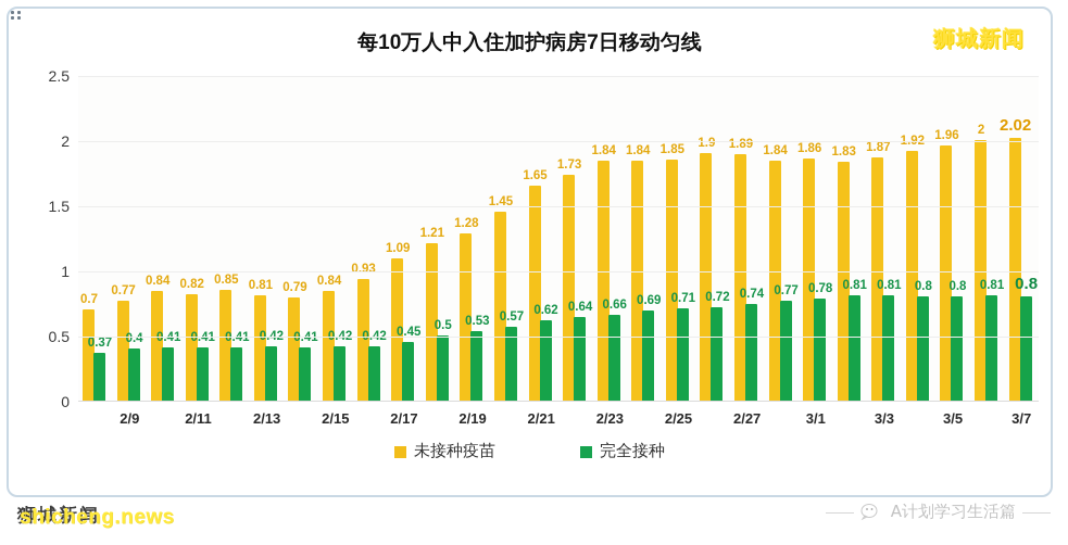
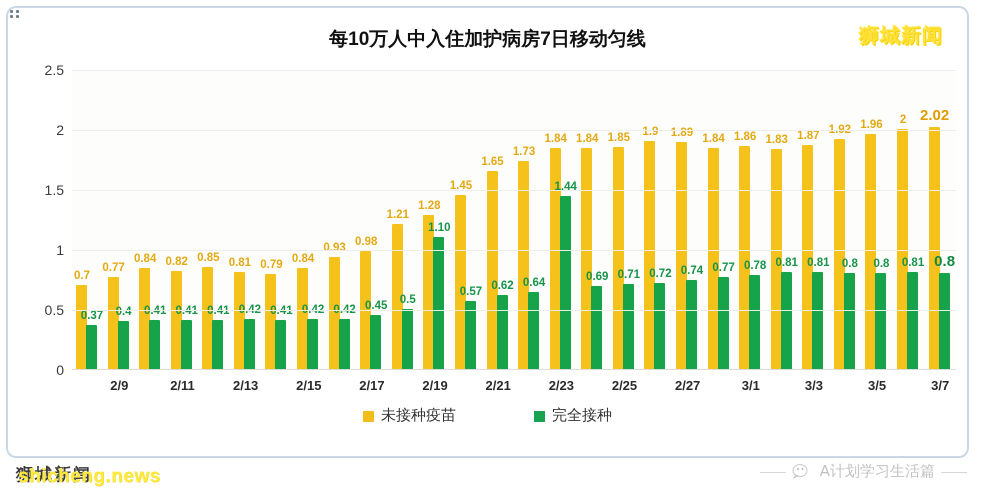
未接种疫苗/2/17: 1.09 -> 0.98
完全接种/2/19: 0.53 -> 1.10
完全接种/2/23: 0.66 -> 1.44
